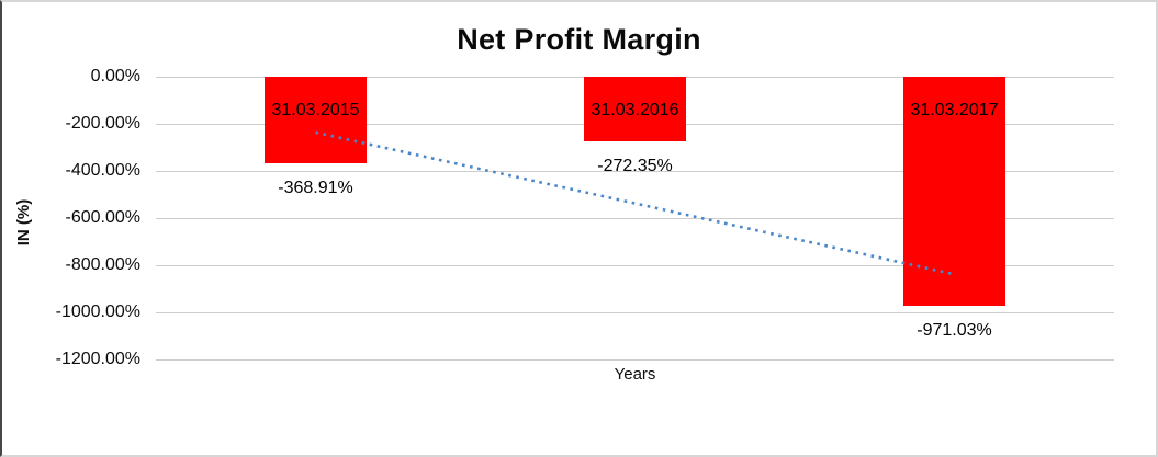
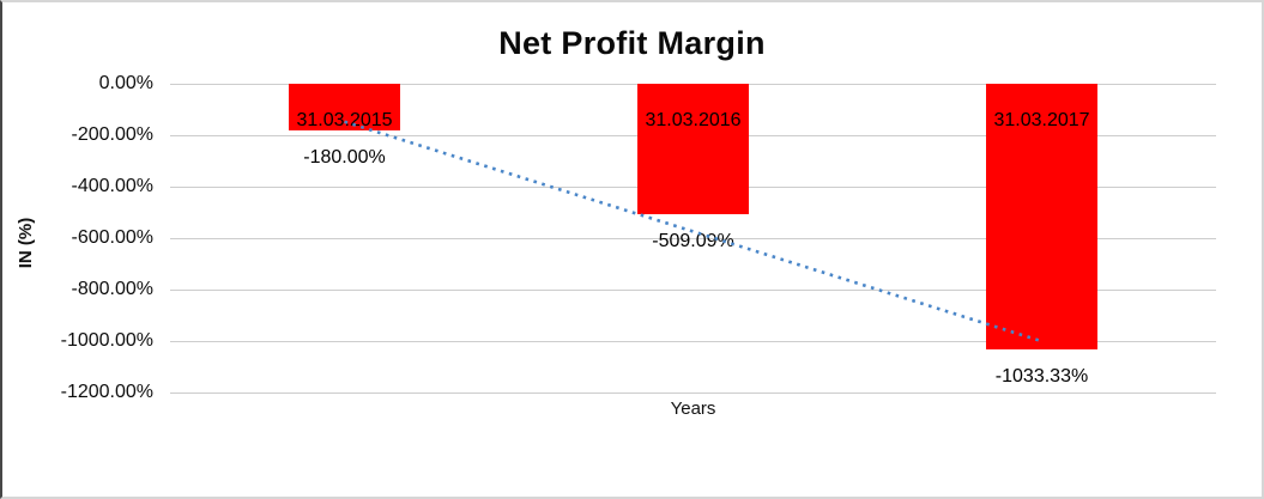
31.03.2015: -368.91% -> -180.00%
31.03.2016: -272.35% -> -509.09%
31.03.2017: -971.03% -> -1033.33%
